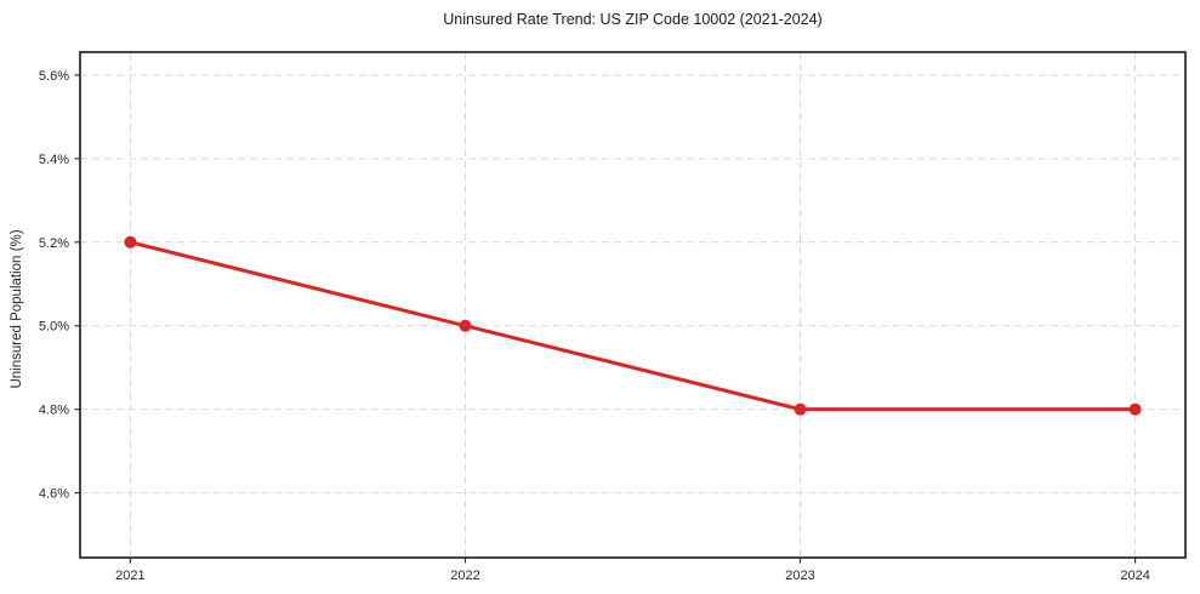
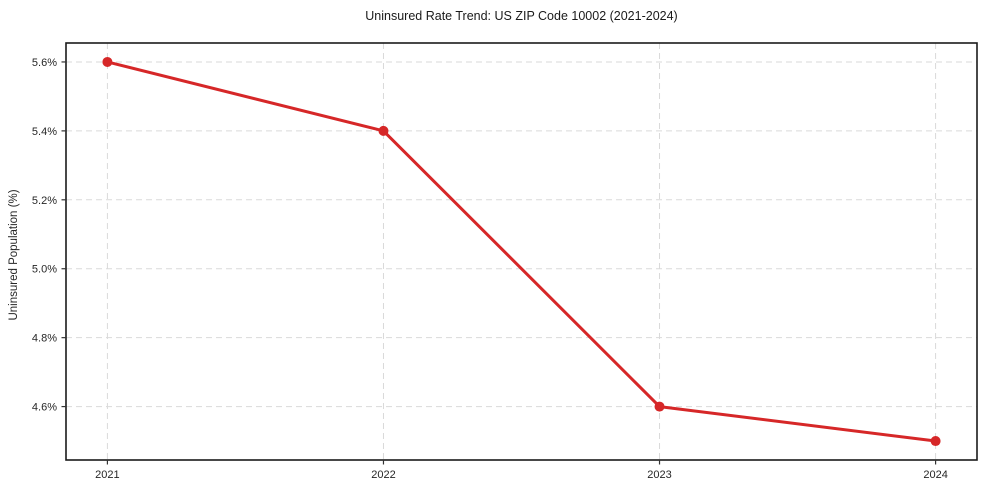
2021: 5.2% -> 5.6%
2022: 5.0% -> 5.4%
2023: 4.8% -> 4.6%
2024: 4.8% -> 4.5%
